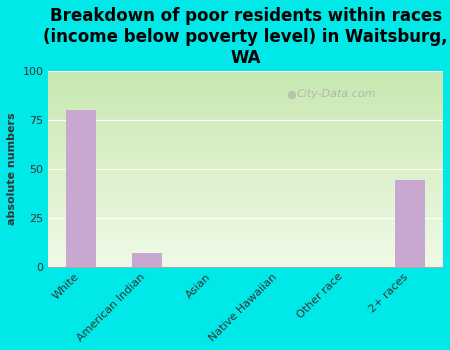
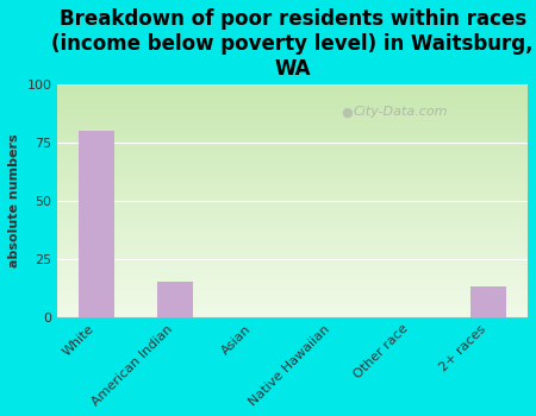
American Indian: 7 -> 15
2+ races: 44 -> 13
